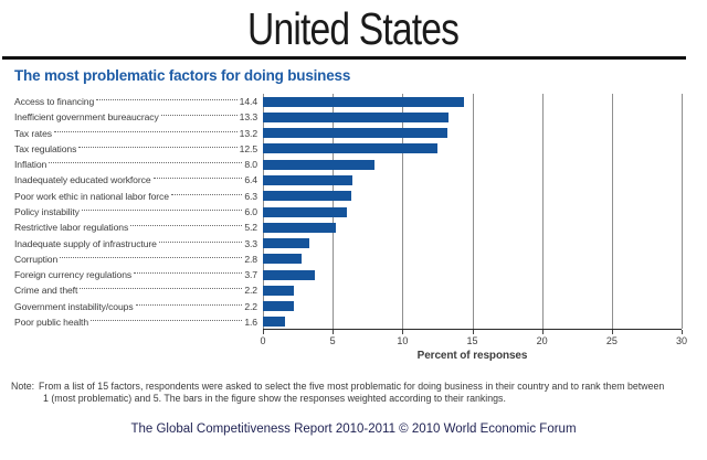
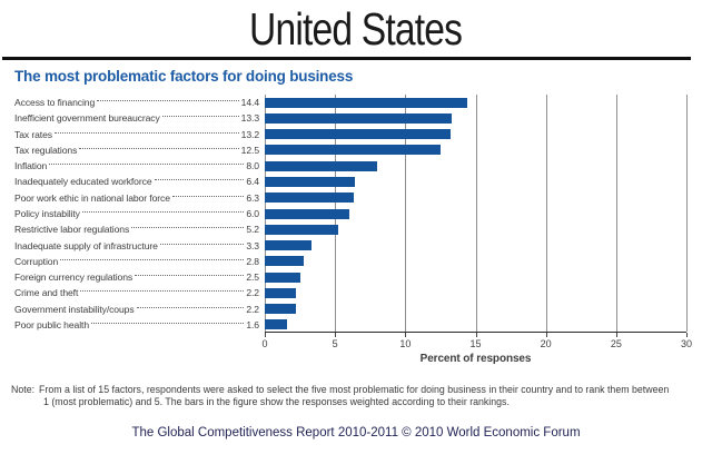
Foreign currency regulations: 3.7 -> 2.5
